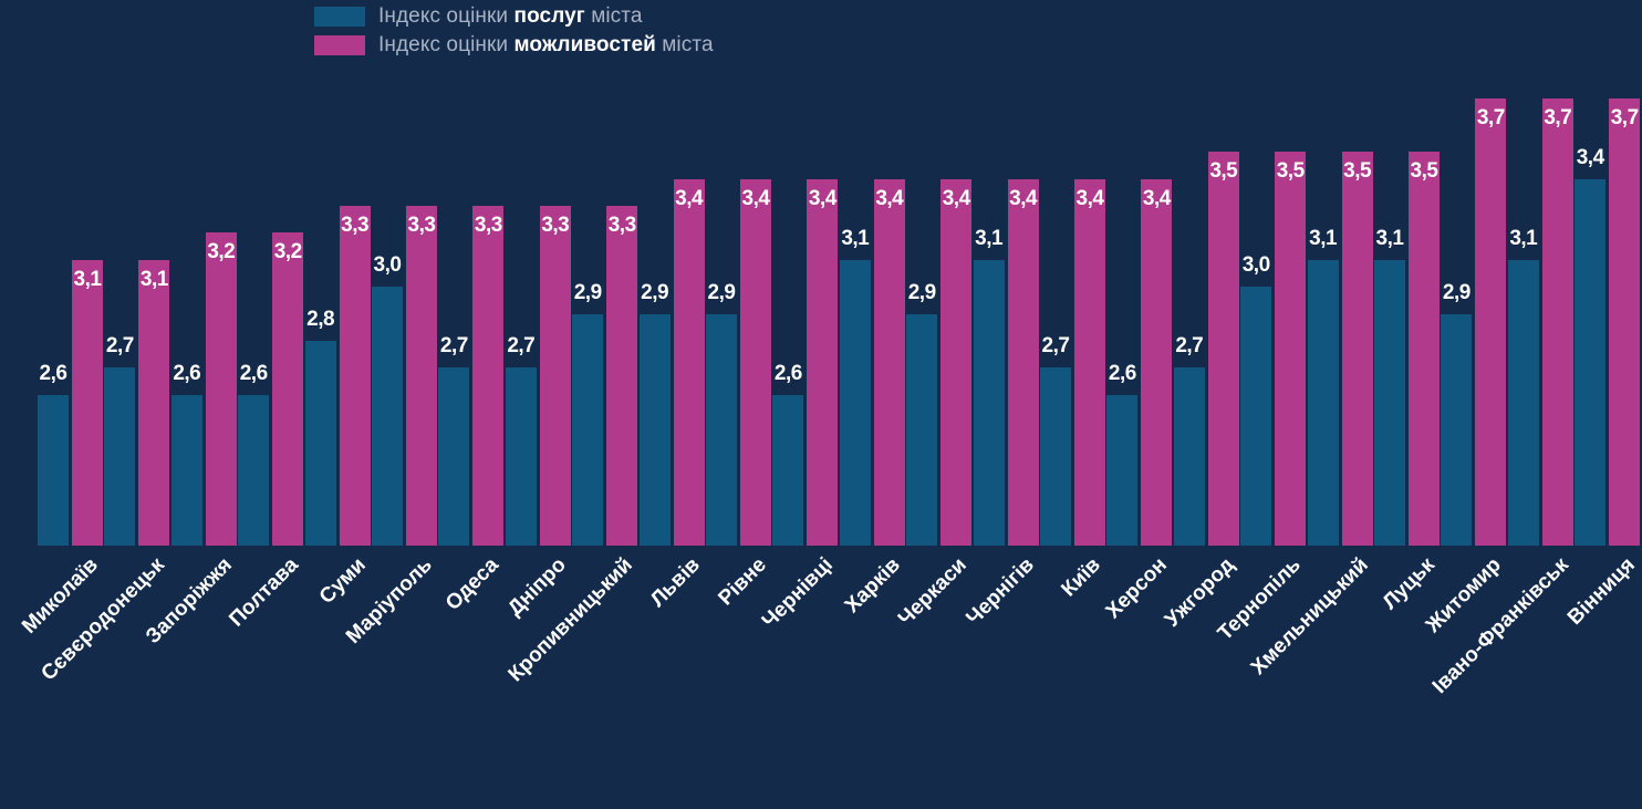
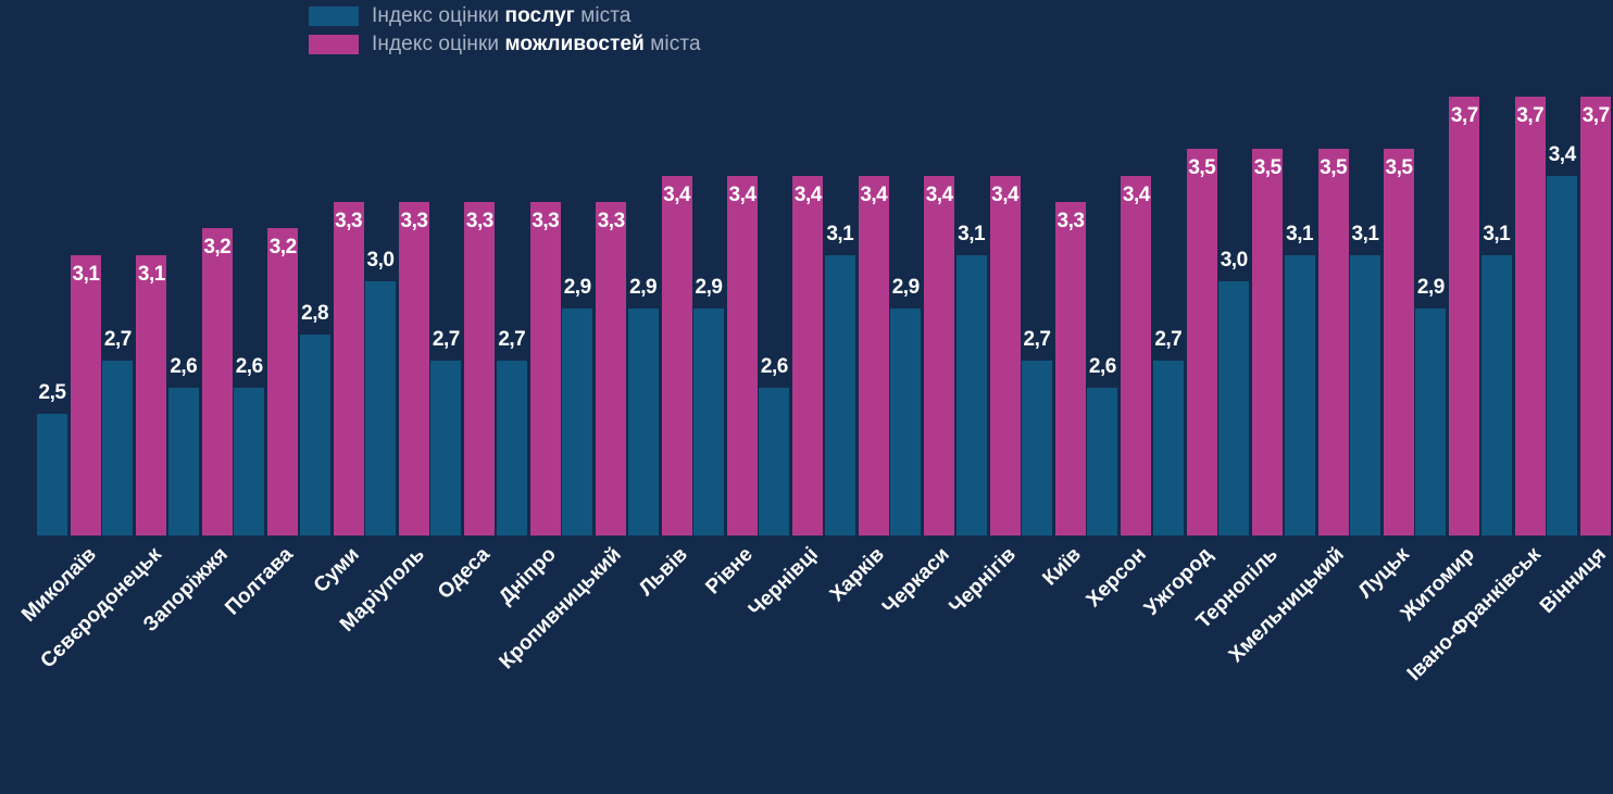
Індекс оцінки послуг міста/Миколаїв: 2,6 -> 2,5
Індекс оцінки можливостей міста/Київ: 3,4 -> 3,3
